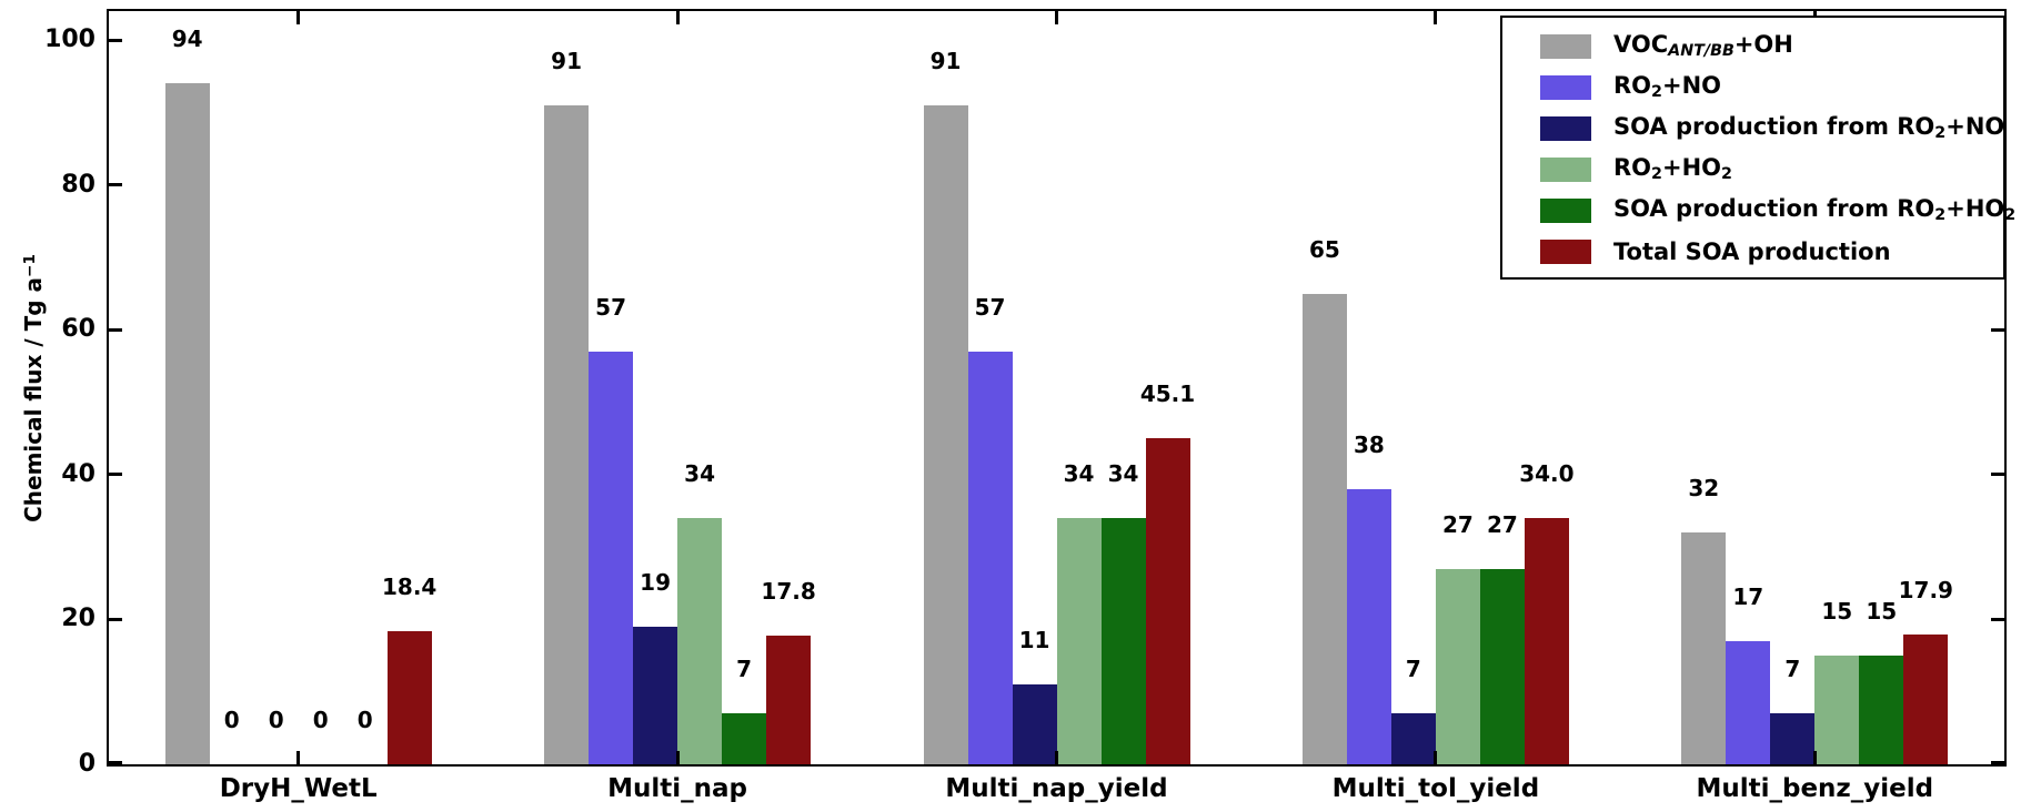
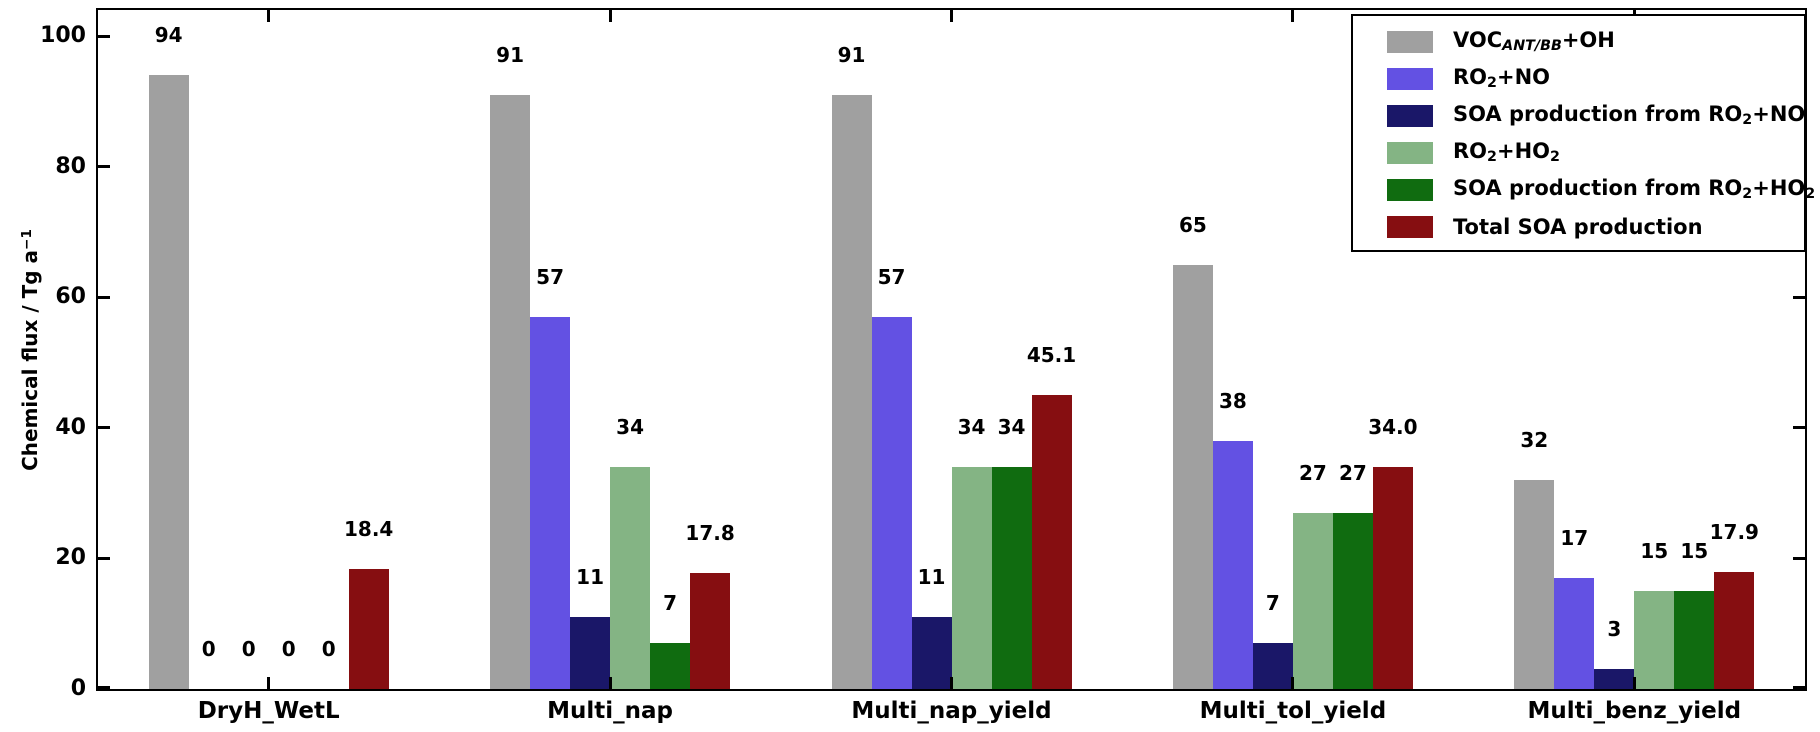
SOA production from RO2+NO/Multi_nap: 19 -> 11
SOA production from RO2+NO/Multi_benz_yield: 7 -> 3
